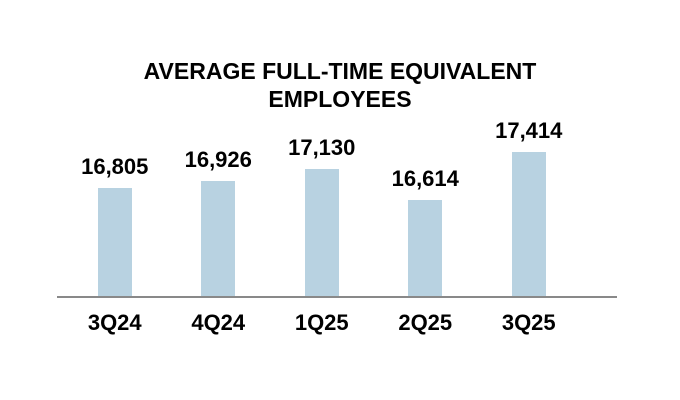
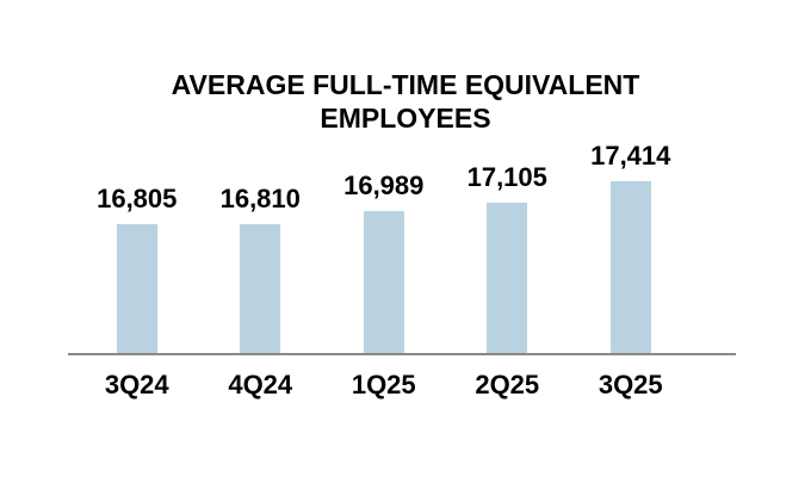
4Q24: 16,926 -> 16,810
1Q25: 17,130 -> 16,989
2Q25: 16,614 -> 17,105
